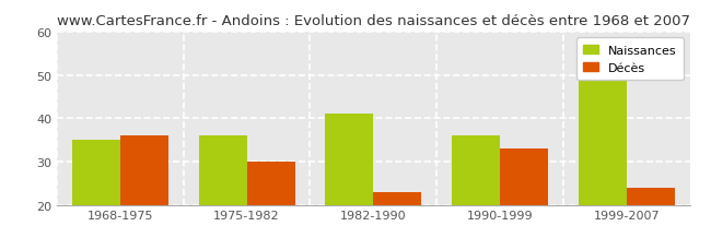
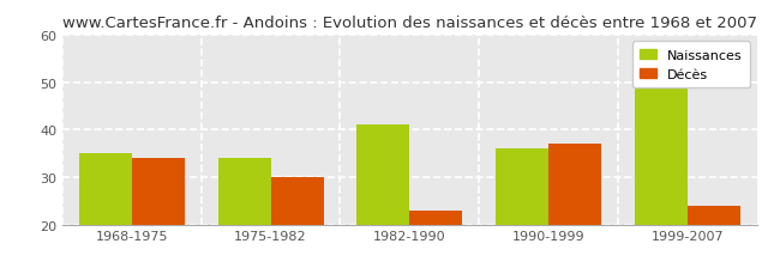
Décès/1968-1975: 36 -> 34
Naissances/1975-1982: 36 -> 34
Décès/1990-1999: 33 -> 37
